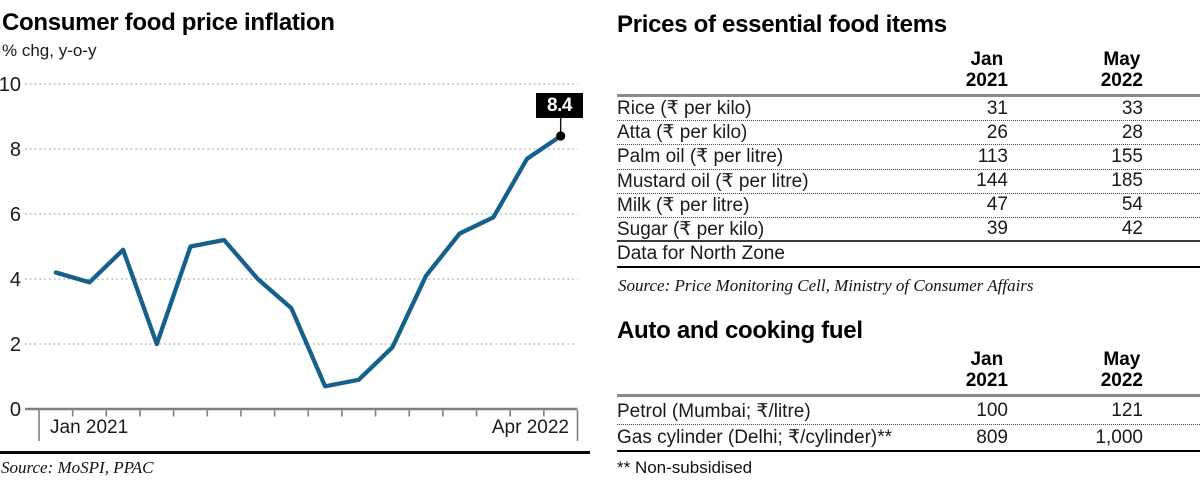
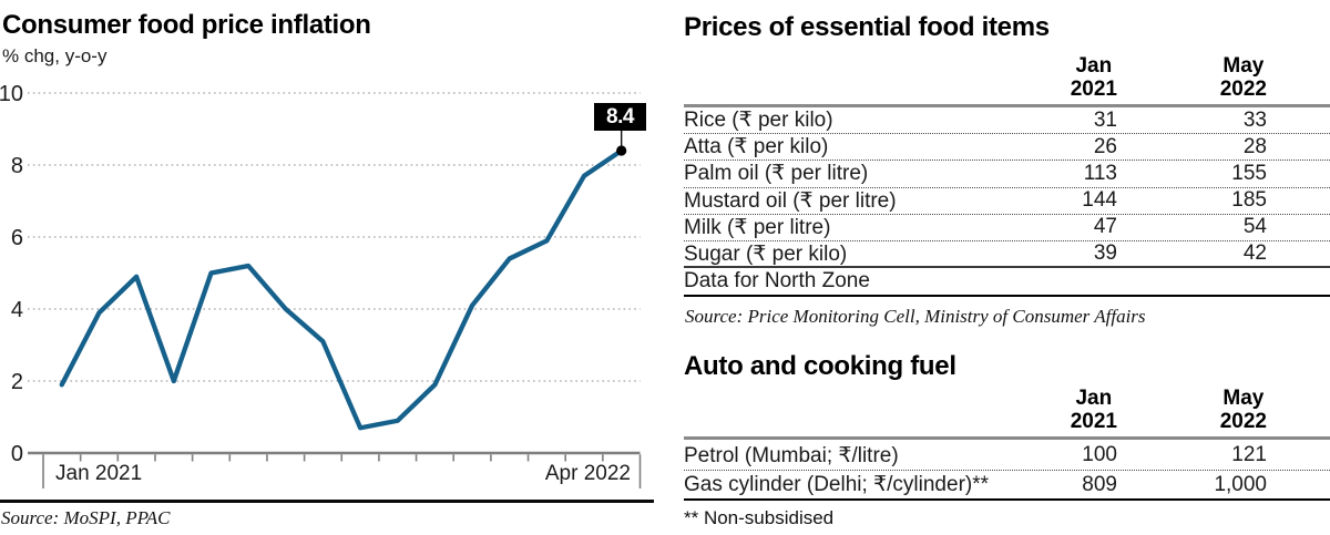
Jan 2021: 4.2 -> 1.9
